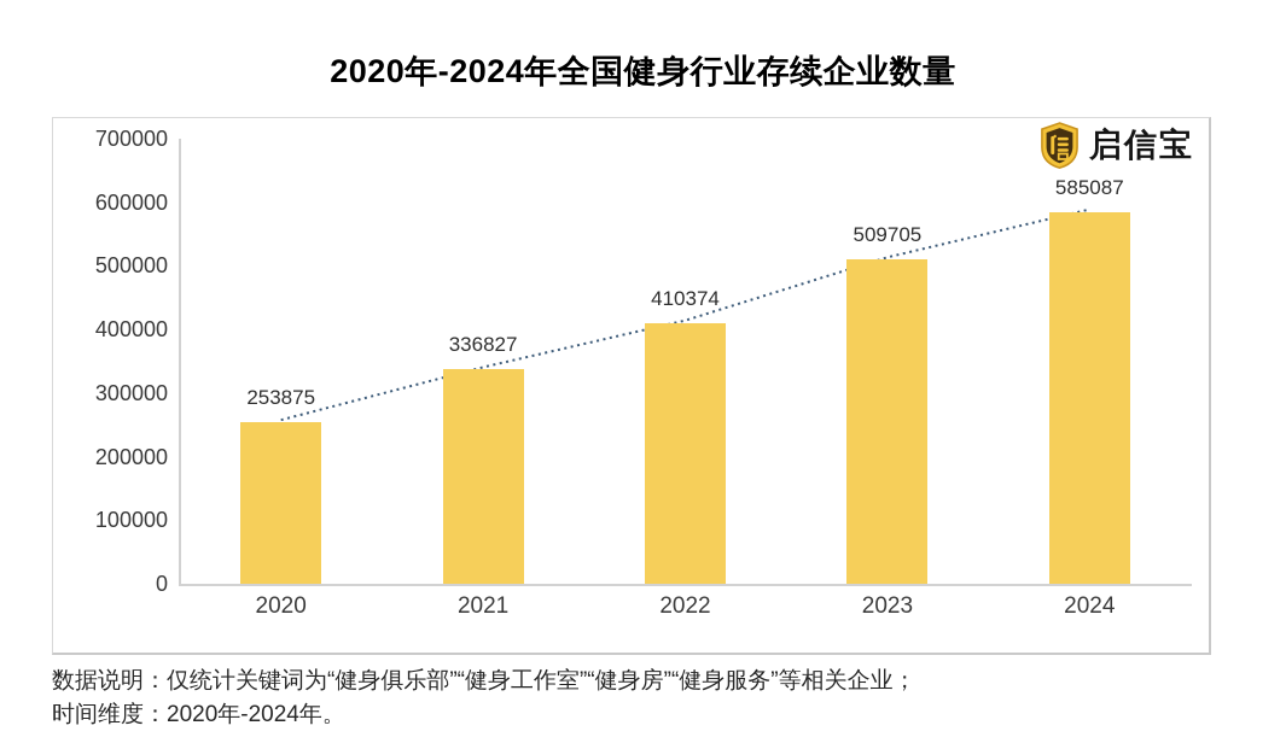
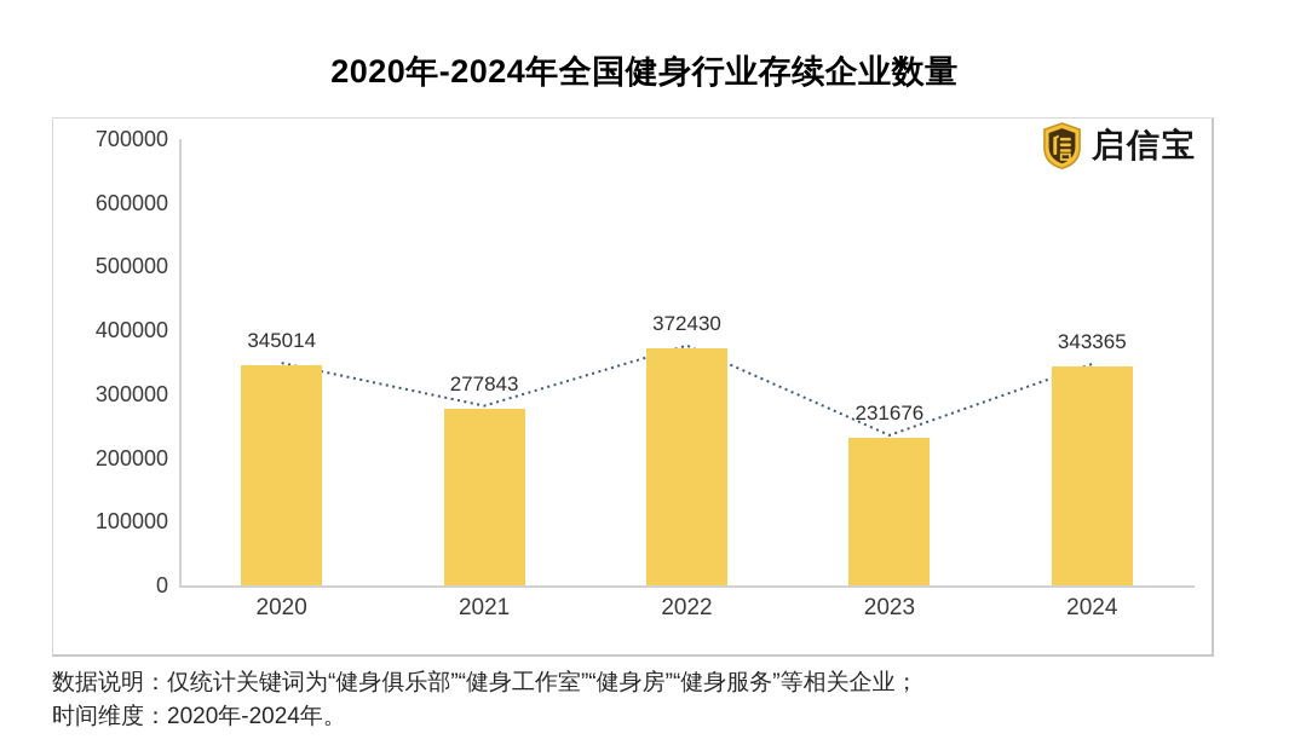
2020: 253875 -> 345014
2021: 336827 -> 277843
2022: 410374 -> 372430
2023: 509705 -> 231676
2024: 585087 -> 343365
